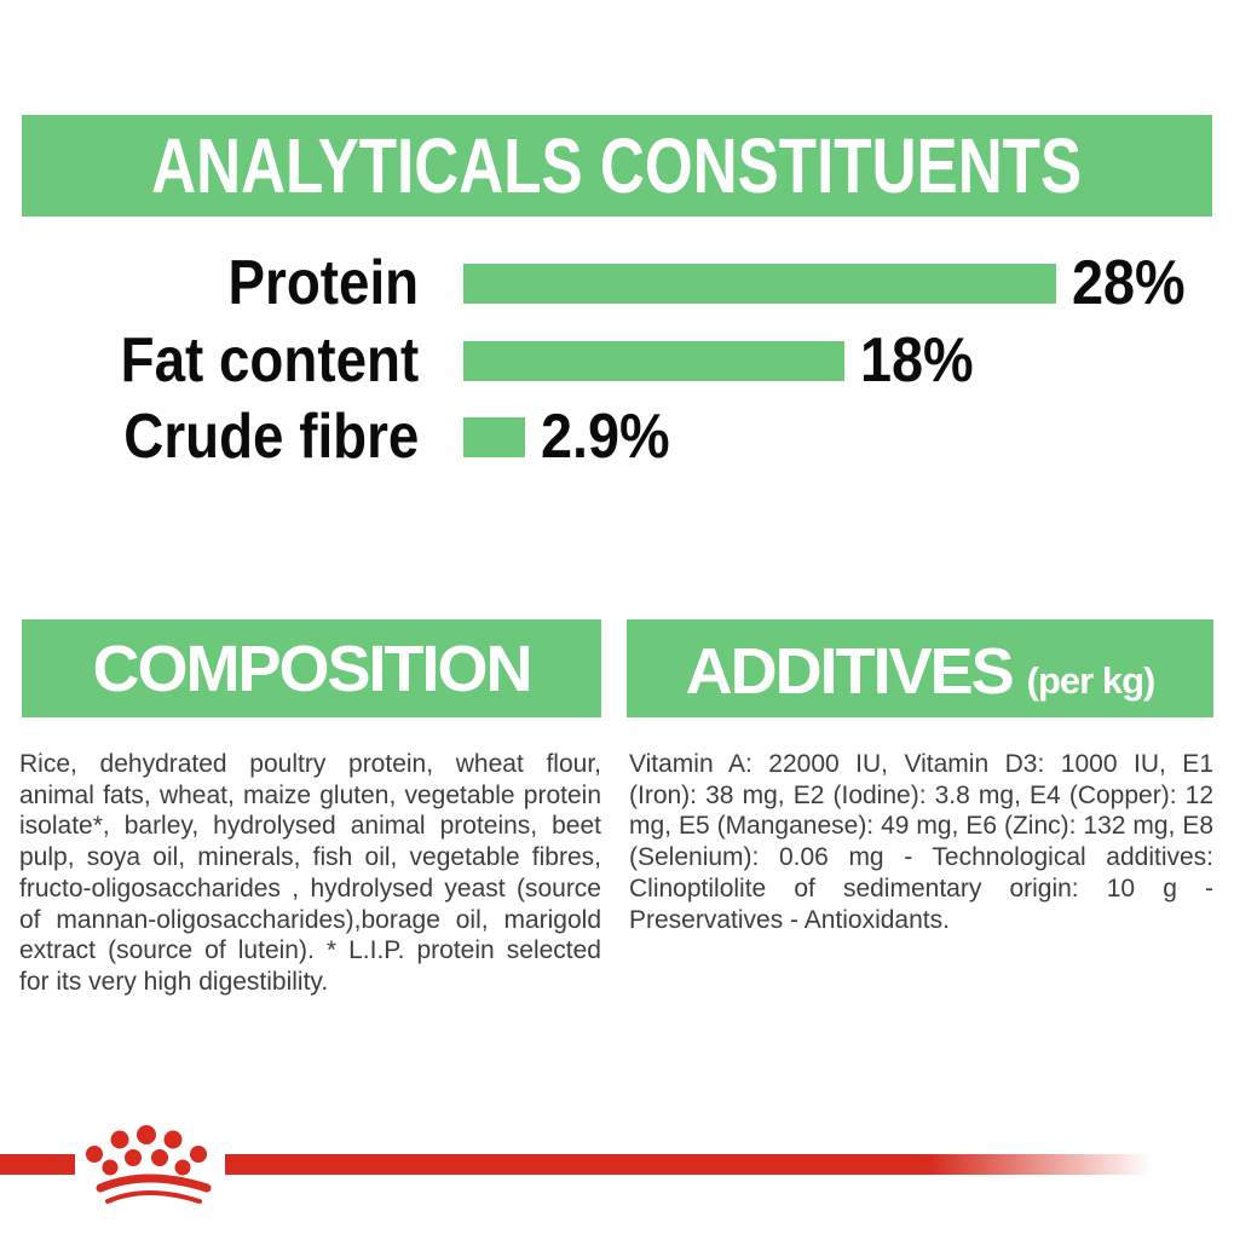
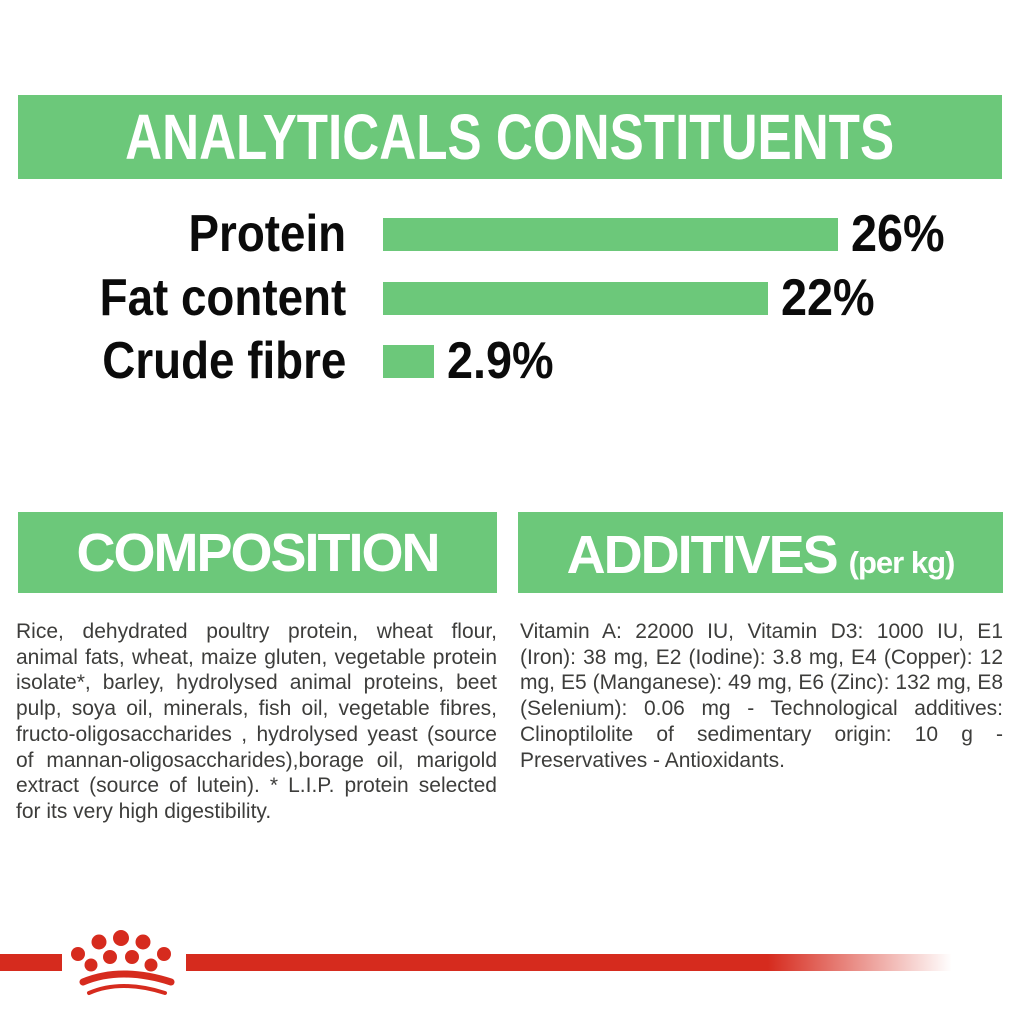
Protein: 28% -> 26%
Fat content: 18% -> 22%
